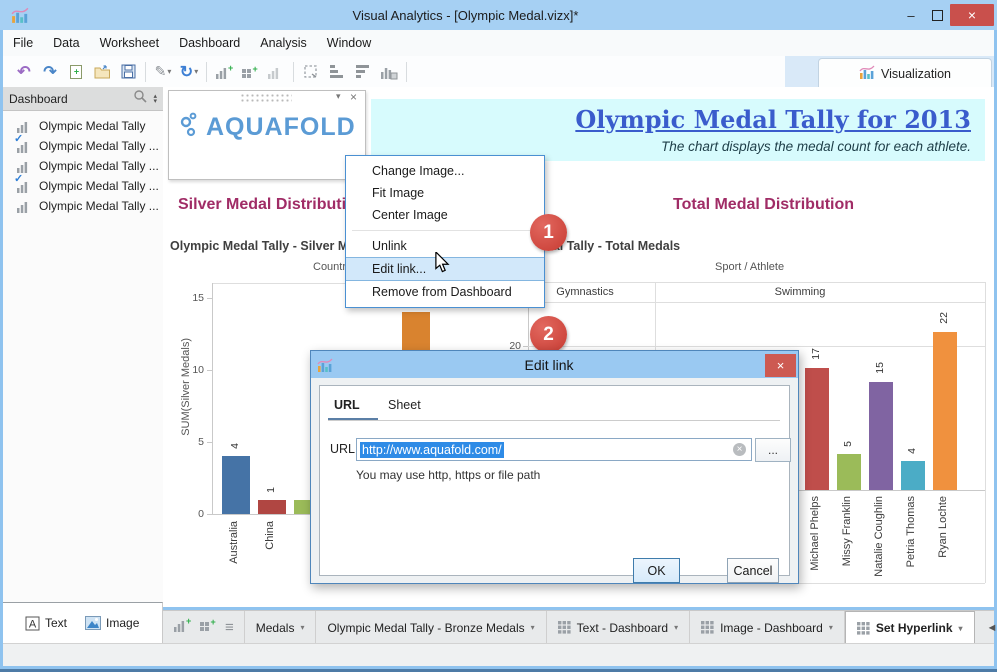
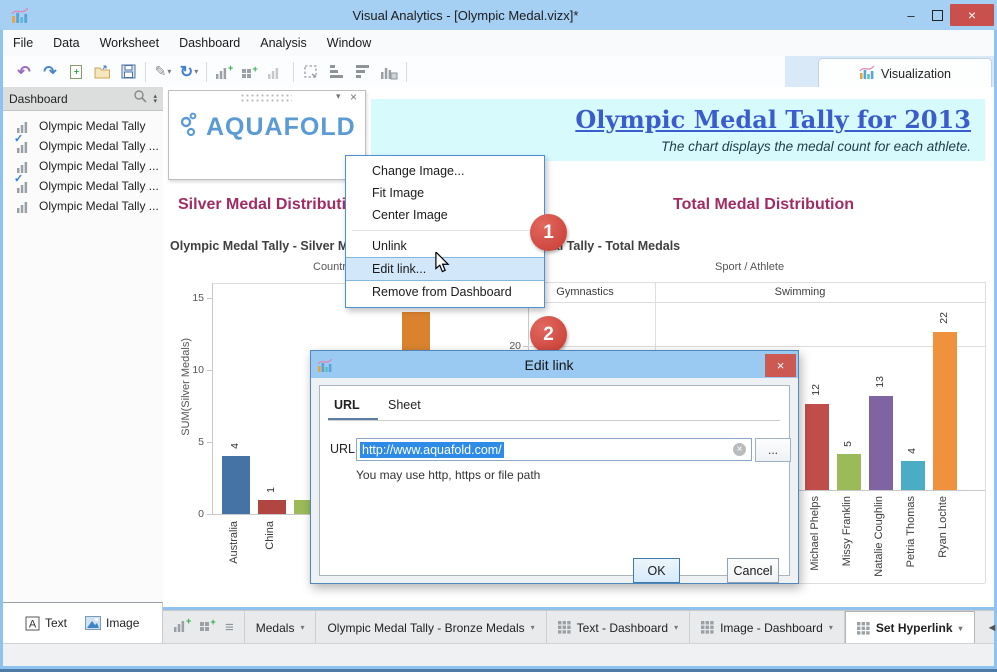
Total Medal Distribution/Michael Phelps: 17 -> 12
Total Medal Distribution/Natalie Coughlin: 15 -> 13
